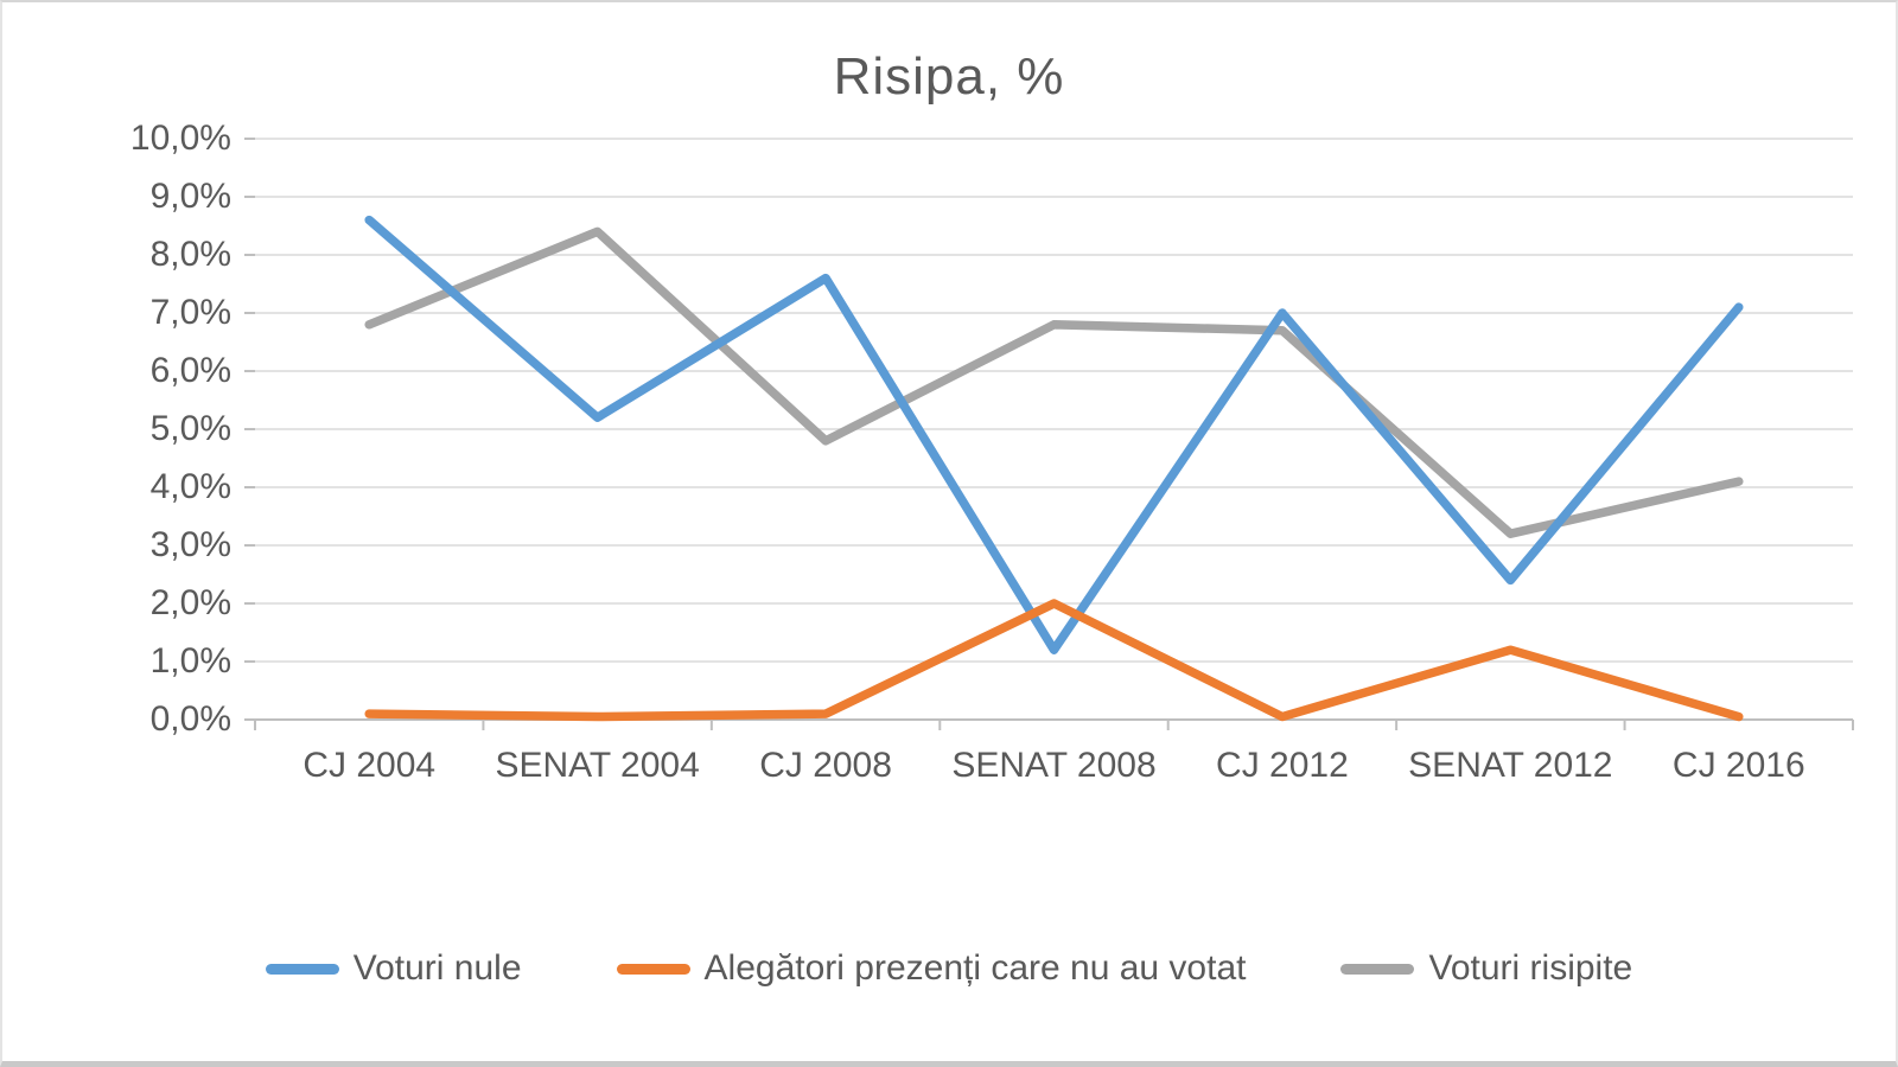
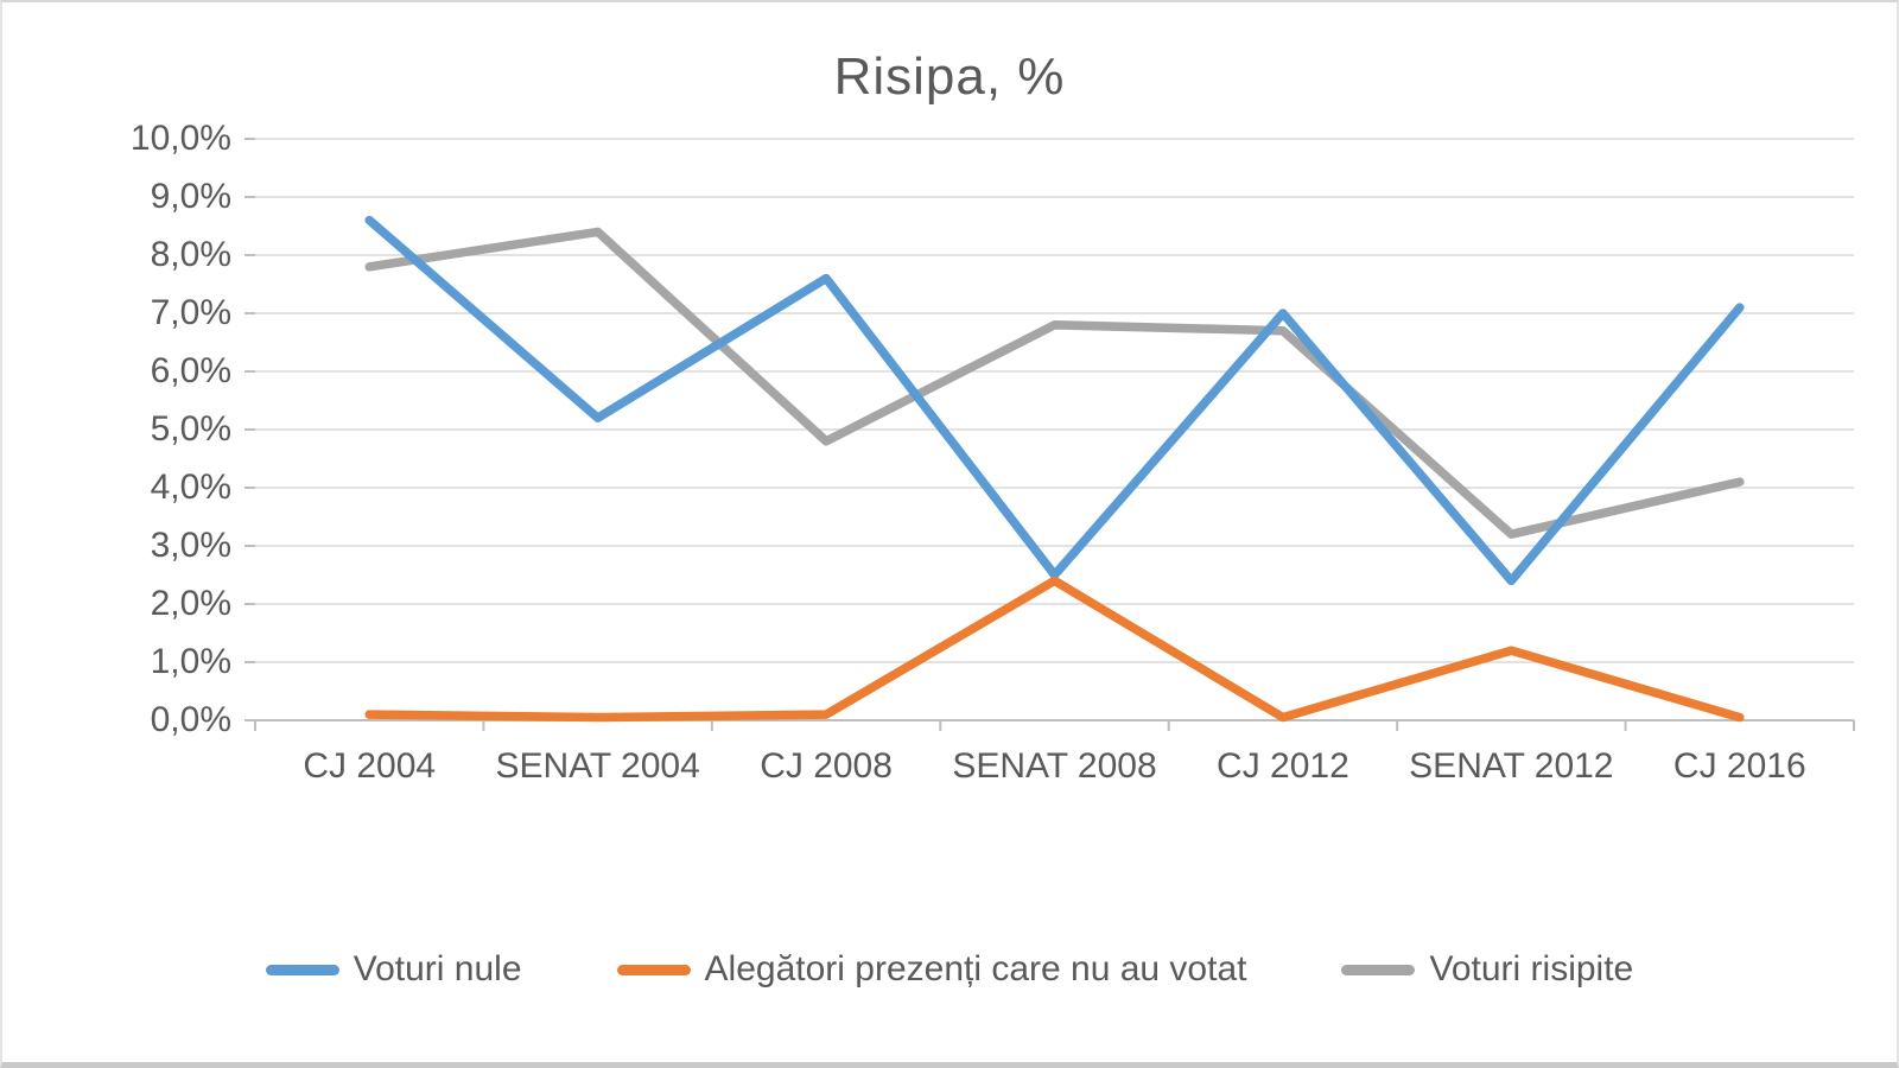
Voturi risipite/CJ 2004: 6,8% -> 7,8%
Voturi nule/SENAT 2008: 1,2% -> 2,5%
Alegători prezenți care nu au votat/SENAT 2008: 2,0% -> 2,4%
